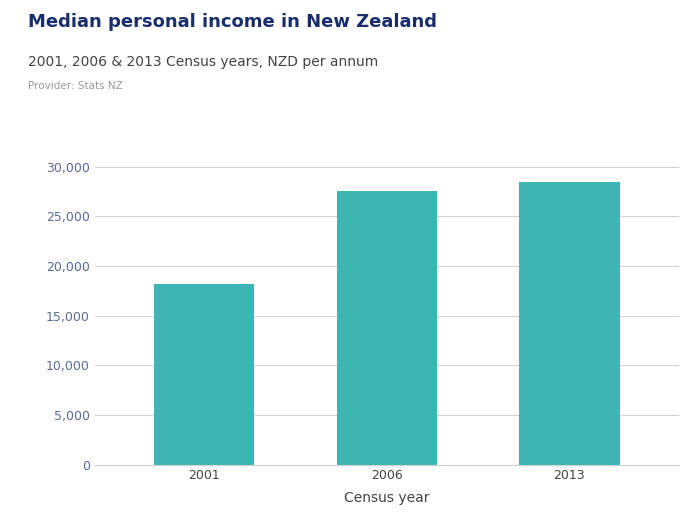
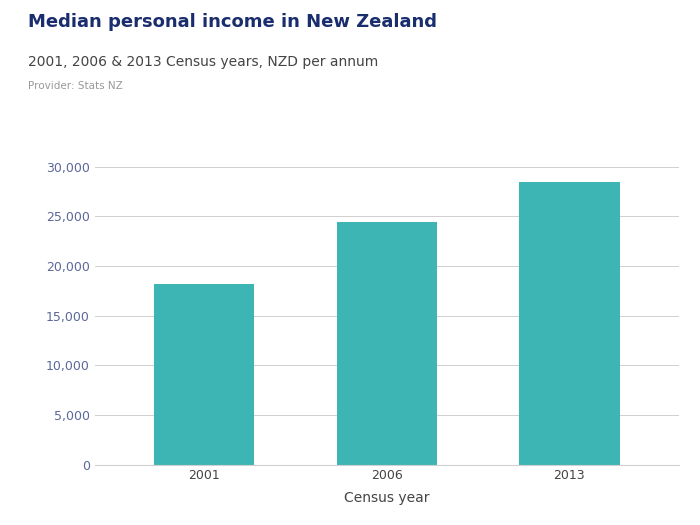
2006: 27,600 -> 24,400
